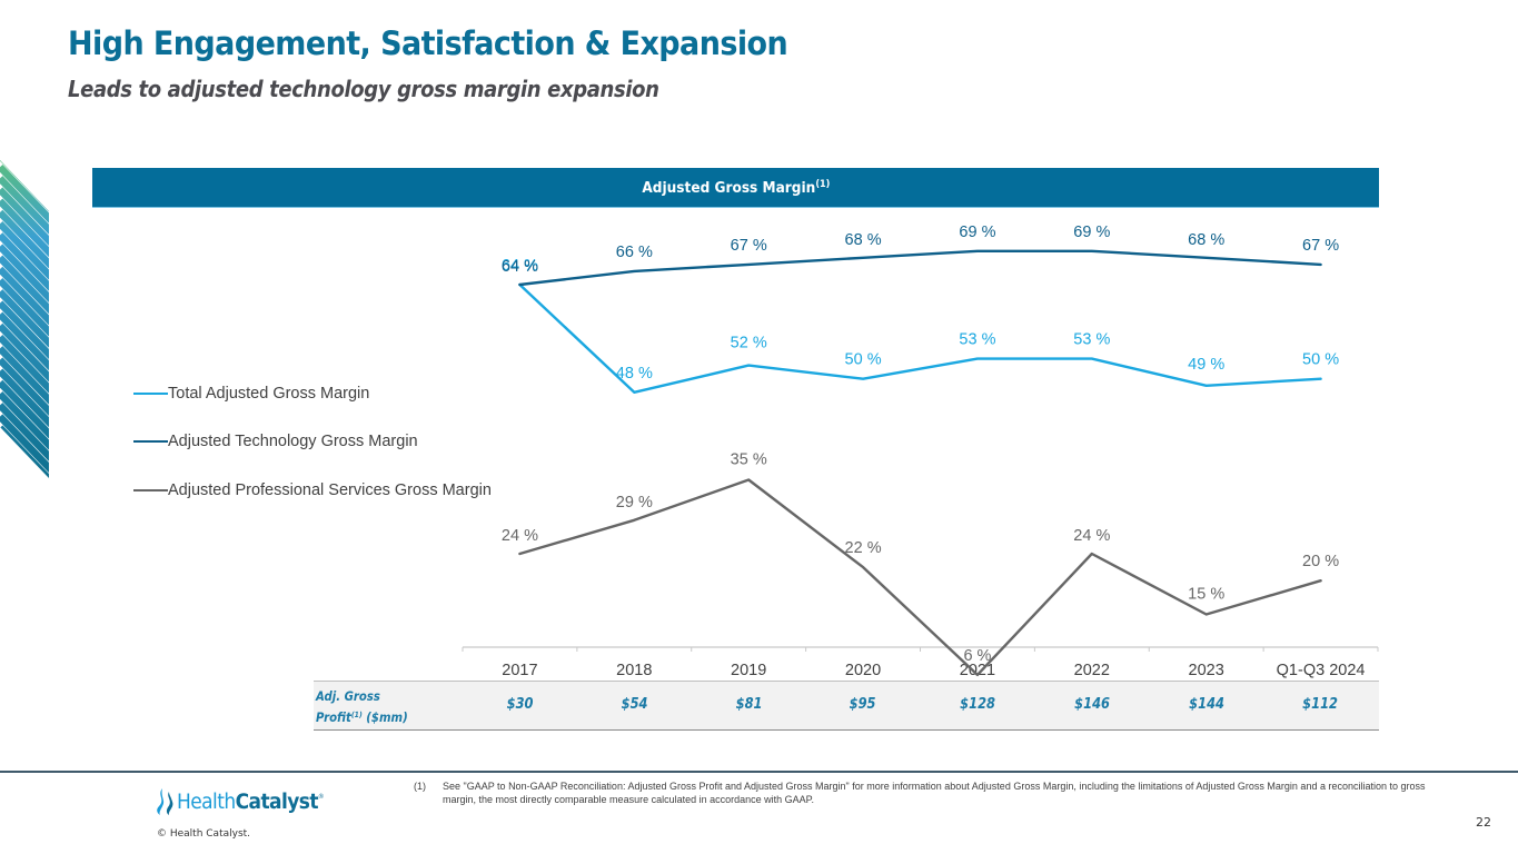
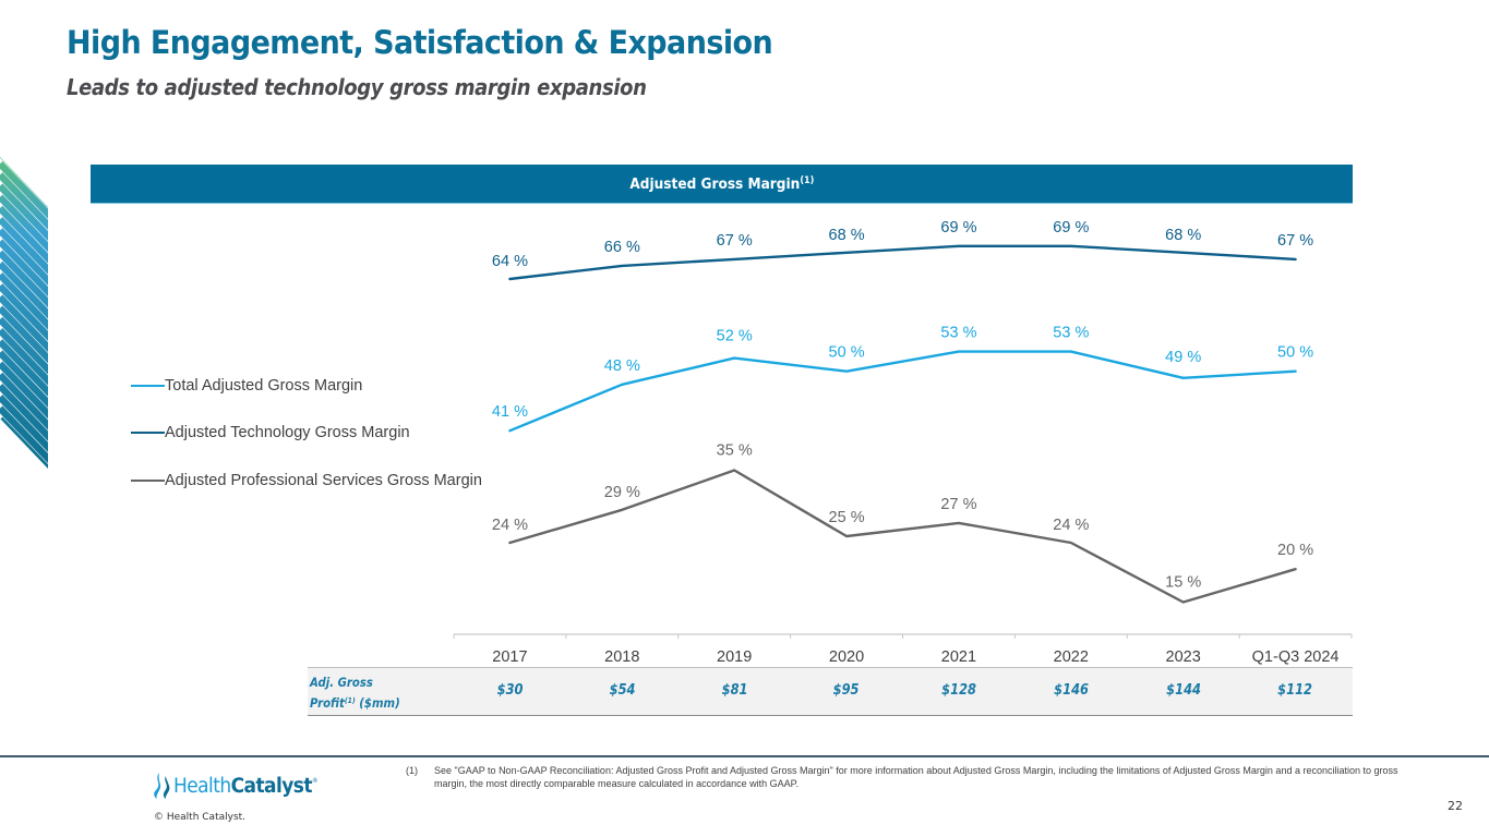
Total Adjusted Gross Margin/2017: 64 -> 41
Adjusted Professional Services Gross Margin/2020: 22 -> 25
Adjusted Professional Services Gross Margin/2021: 6 -> 27
